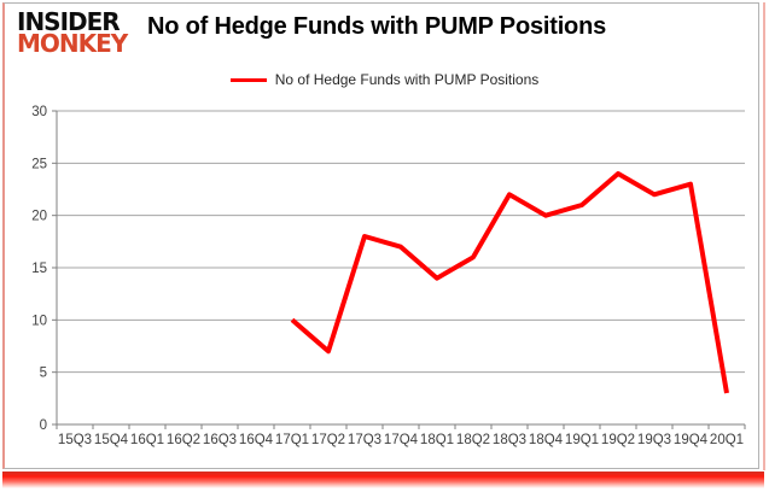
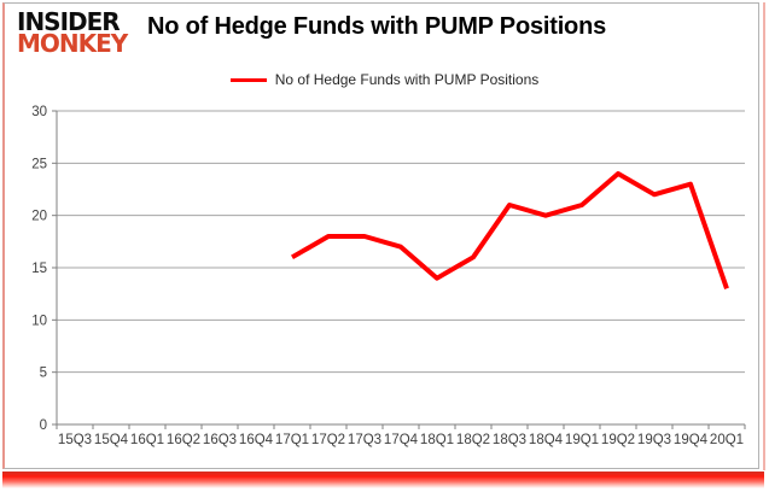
17Q1: 10 -> 16
17Q2: 7 -> 18
18Q3: 22 -> 21
20Q1: 3 -> 13
